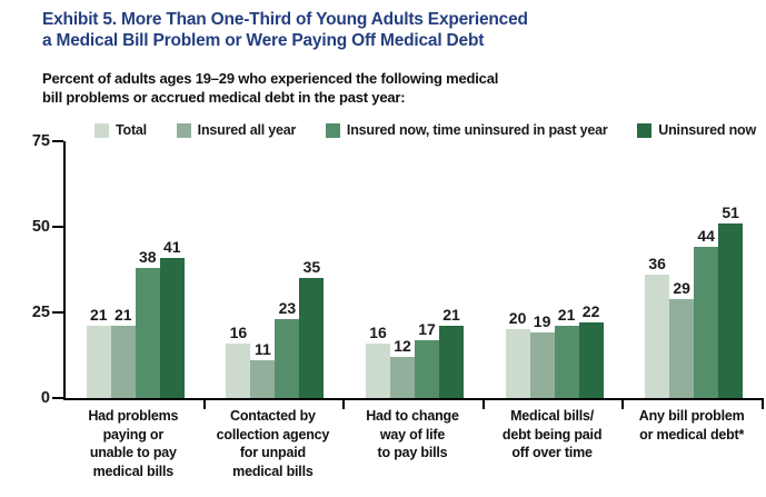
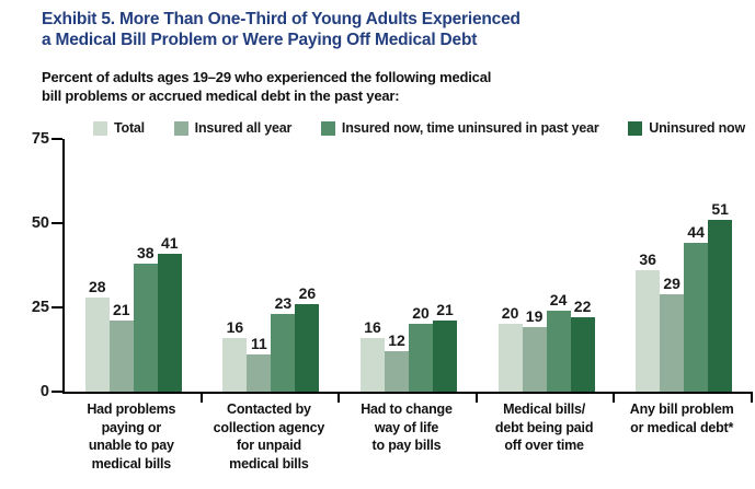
Total/Had problems paying or unable to pay medical bills: 21 -> 28
Uninsured now/Contacted by collection agency for unpaid medical bills: 35 -> 26
Insured now, time uninsured in past year/Had to change way of life to pay bills: 17 -> 20
Insured now, time uninsured in past year/Medical bills/ debt being paid off over time: 21 -> 24
